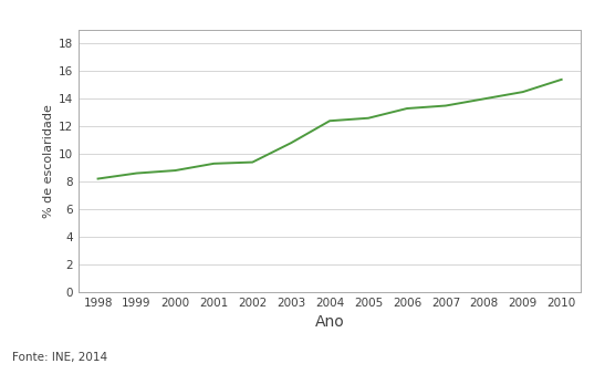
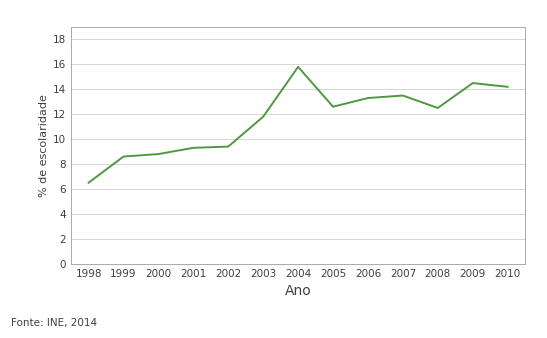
1998: 8.2 -> 6.5
2003: 10.8 -> 11.8
2004: 12.4 -> 15.8
2008: 14.0 -> 12.5
2010: 15.4 -> 14.2
